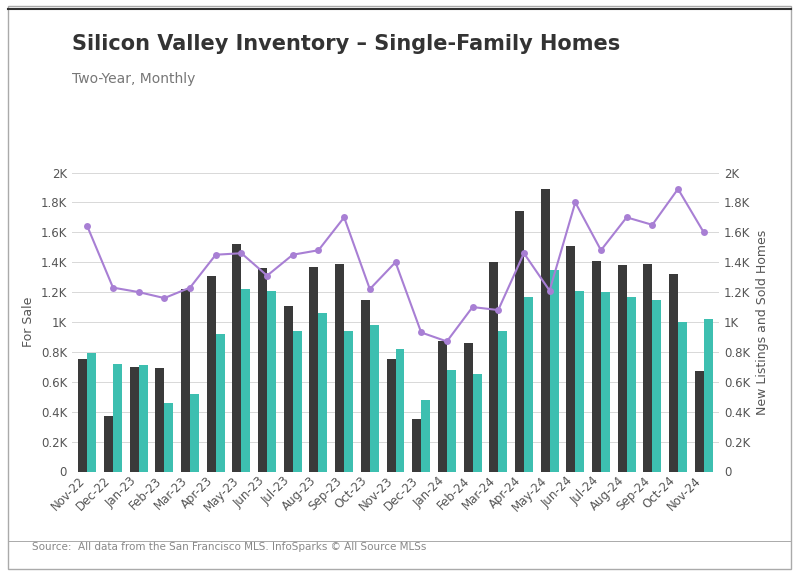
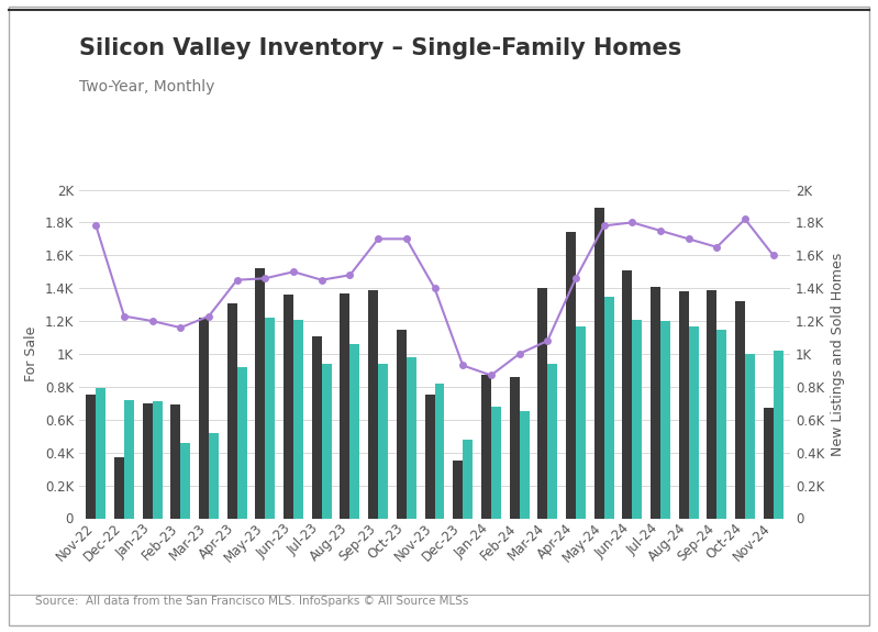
For Sale/Nov-22: 1.64K -> 1.78K
For Sale/Jun-23: 1.31K -> 1.50K
For Sale/Oct-23: 1.22K -> 1.70K
For Sale/Feb-24: 1.10K -> 1.00K
For Sale/May-24: 1.21K -> 1.78K
For Sale/Jul-24: 1.48K -> 1.75K
For Sale/Oct-24: 1.89K -> 1.82K
